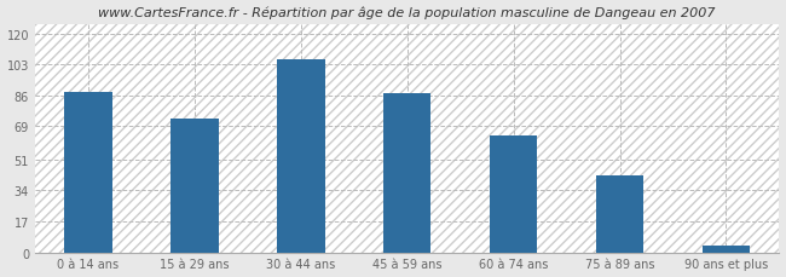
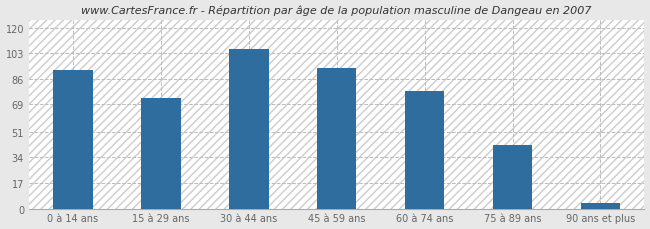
0 à 14 ans: 88 -> 92
45 à 59 ans: 87 -> 93
60 à 74 ans: 64 -> 78
